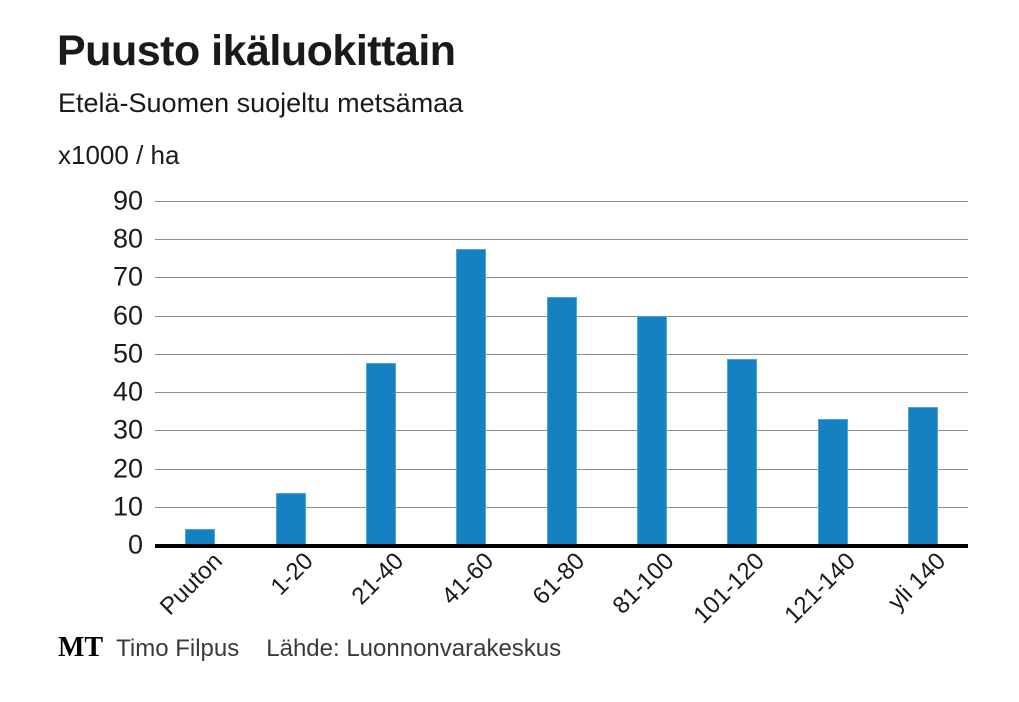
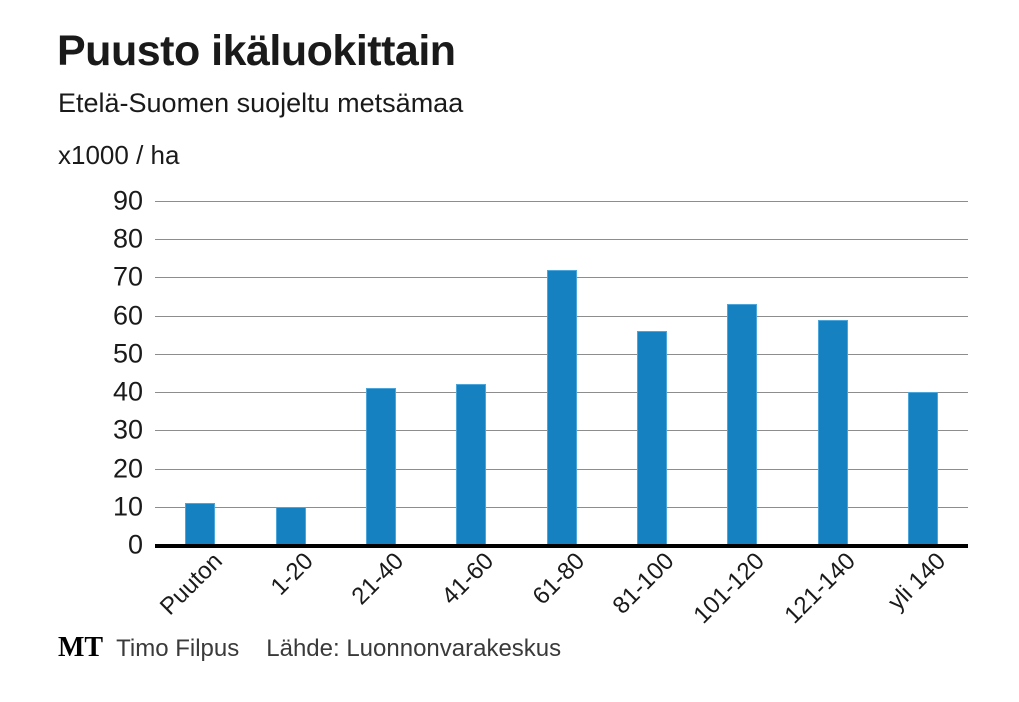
Puuton: 4 -> 11
1-20: 14 -> 10
21-40: 48 -> 41
41-60: 77 -> 42
61-80: 65 -> 72
81-100: 60 -> 56
101-120: 49 -> 63
121-140: 33 -> 59
yli 140: 36 -> 40
